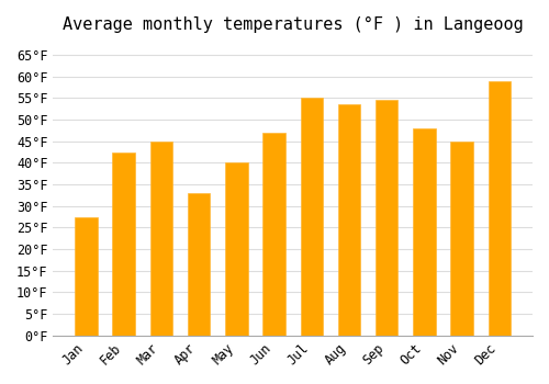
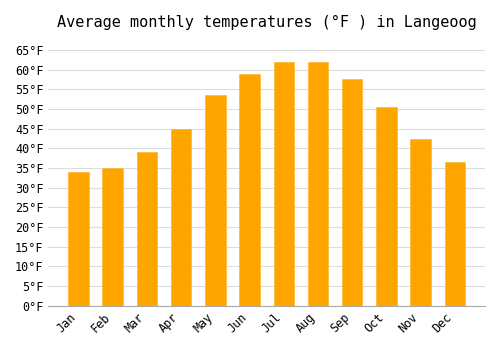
Jan: 27.5°F -> 34.0°F
Feb: 42.5°F -> 35.0°F
Mar: 45.0°F -> 39.0°F
Apr: 33.0°F -> 45.0°F
May: 40.0°F -> 53.5°F
Jun: 47.0°F -> 59.0°F
Jul: 55.0°F -> 62.0°F
Aug: 53.5°F -> 62.0°F
Sep: 54.5°F -> 57.5°F
Oct: 48.0°F -> 50.5°F
Nov: 45.0°F -> 42.5°F
Dec: 59.0°F -> 36.5°F
